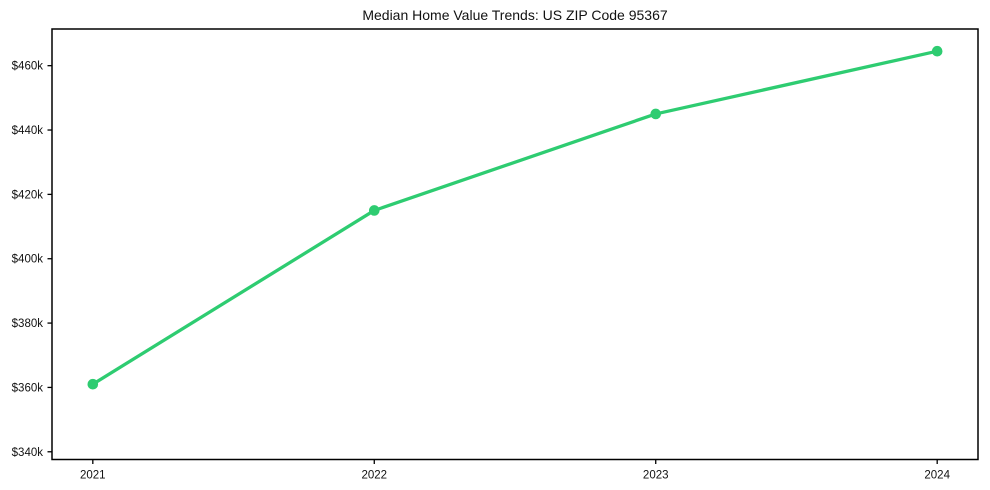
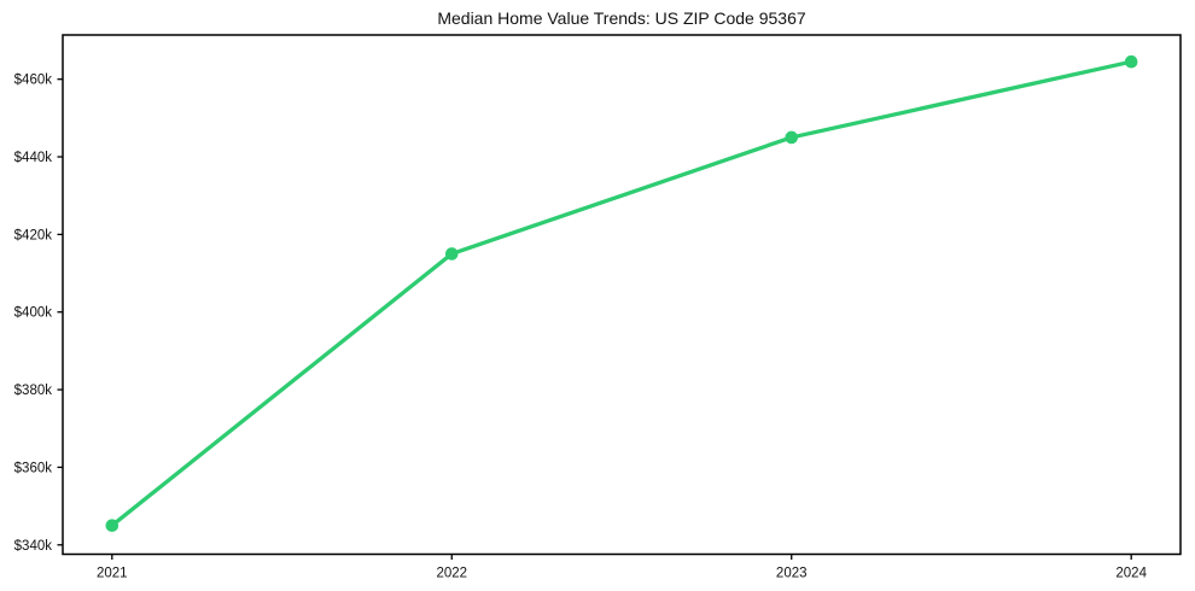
2021: $361k -> $345k
